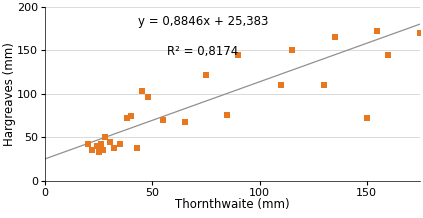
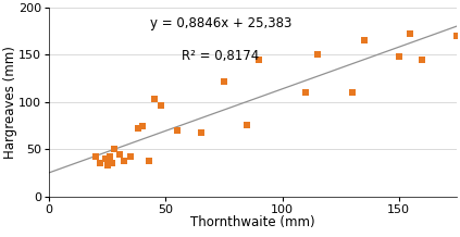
150: 72 -> 148
